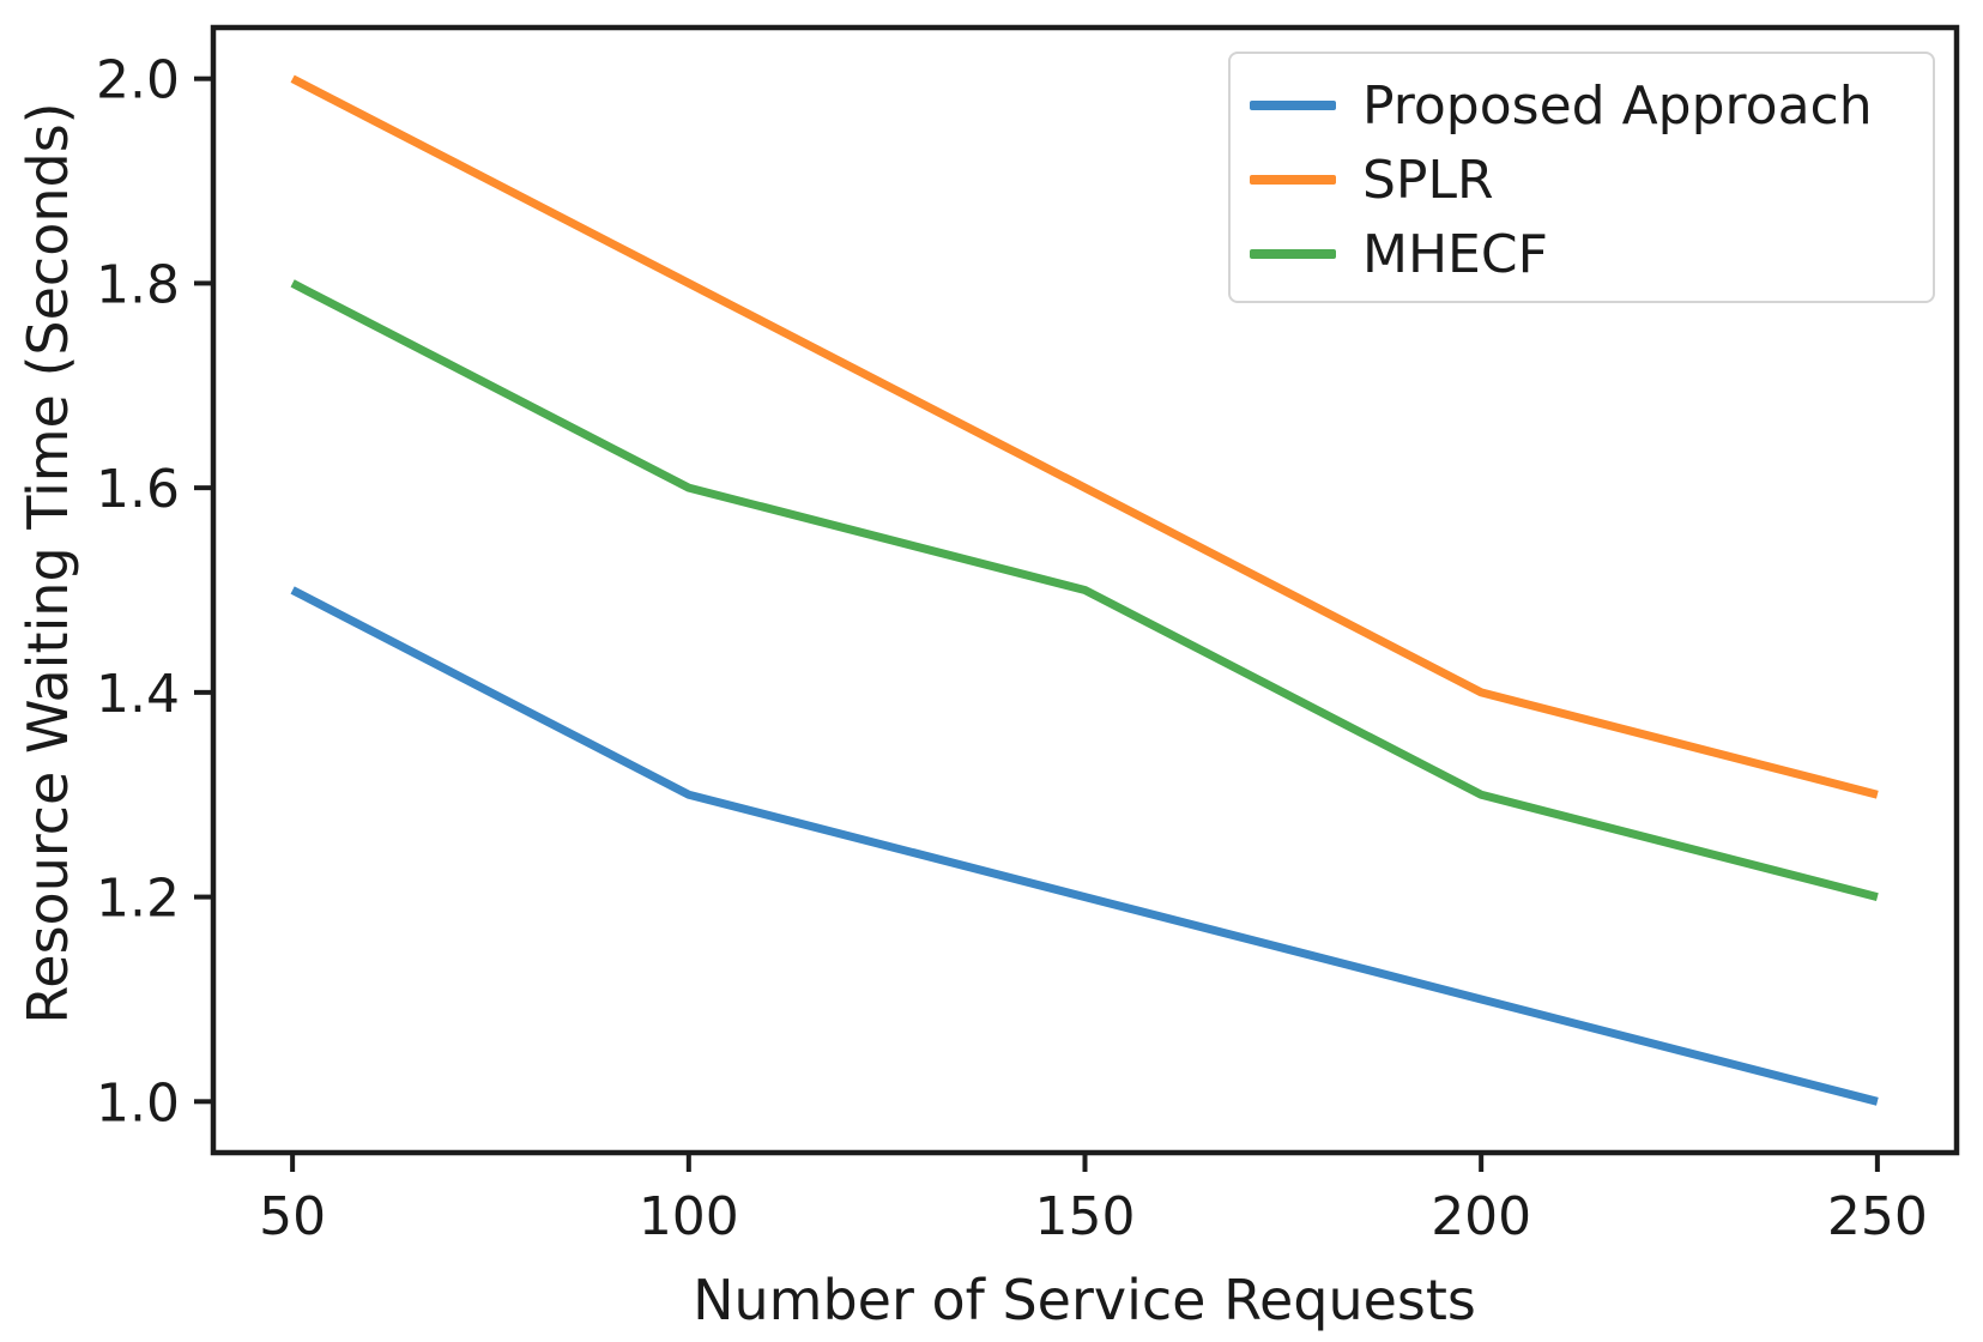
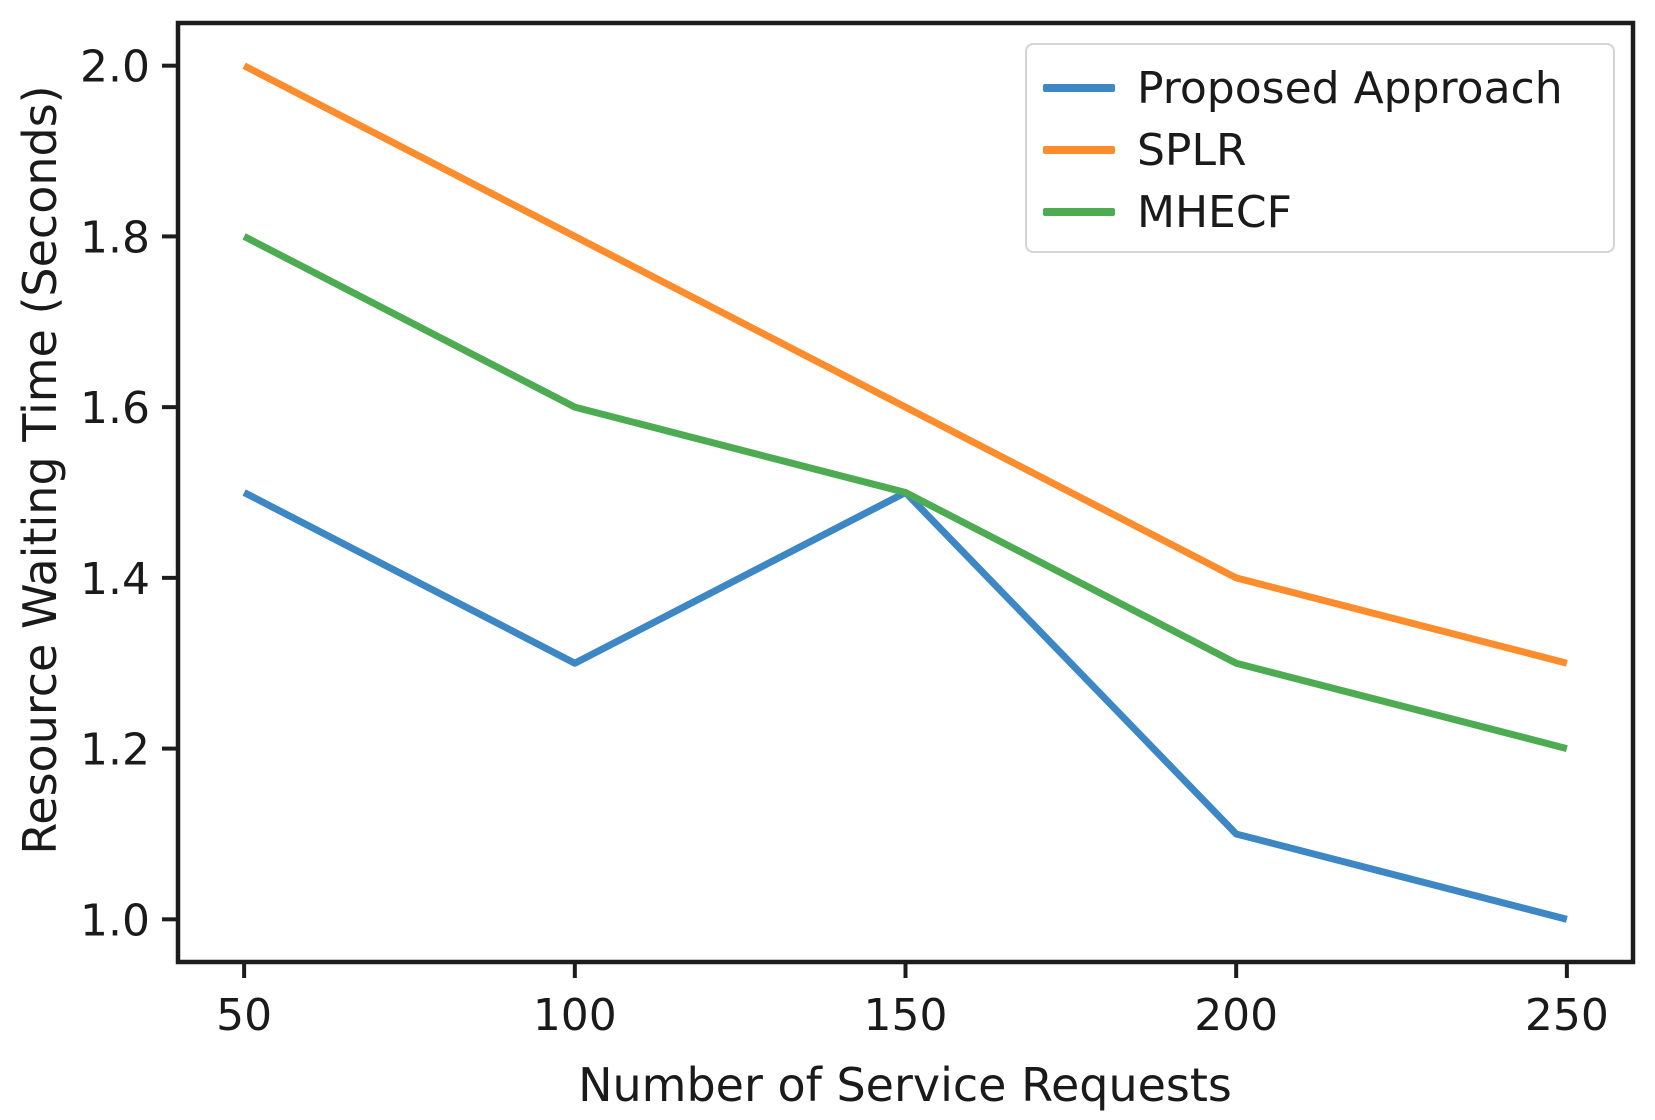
Proposed Approach/150: 1.2 -> 1.5
